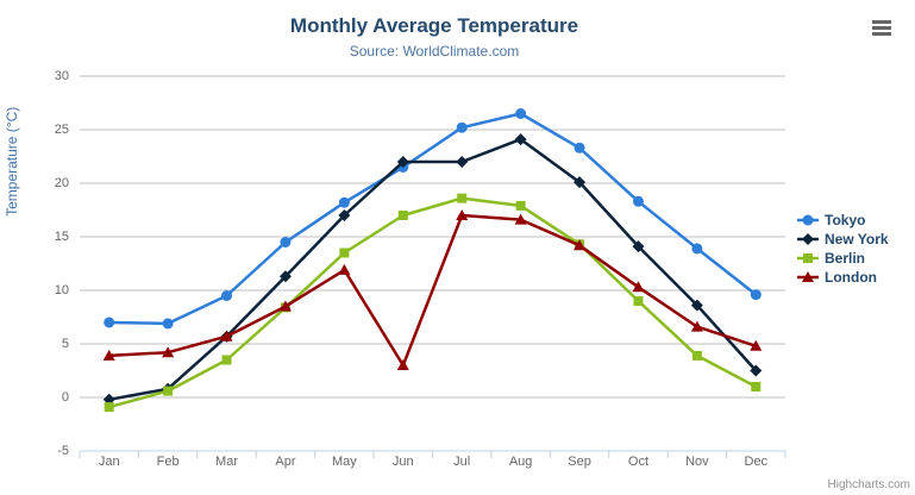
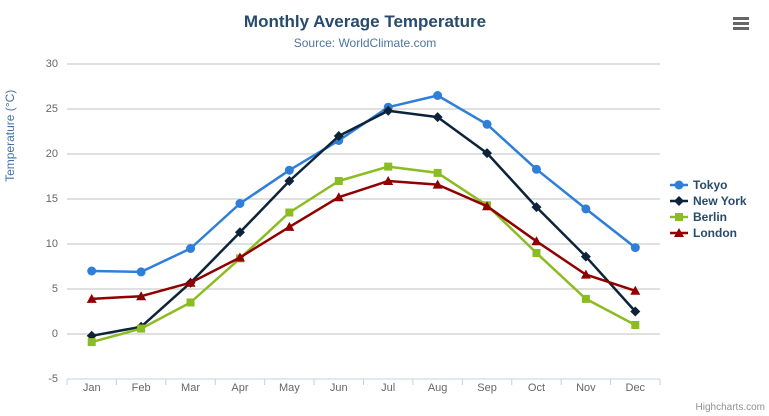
London/Jun: 3 -> 15
New York/Jul: 22 -> 25
